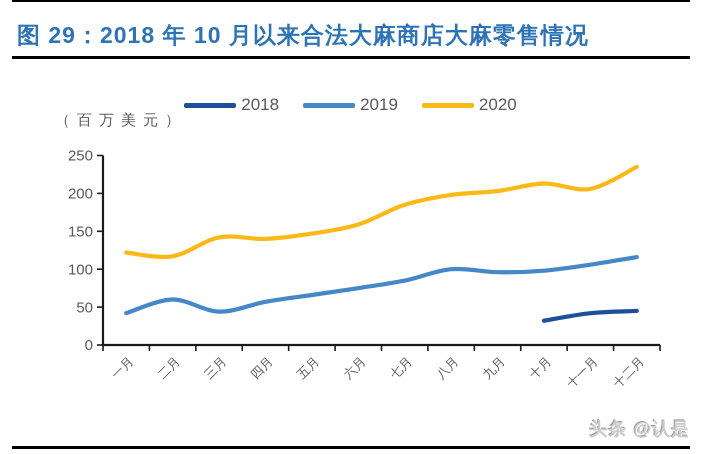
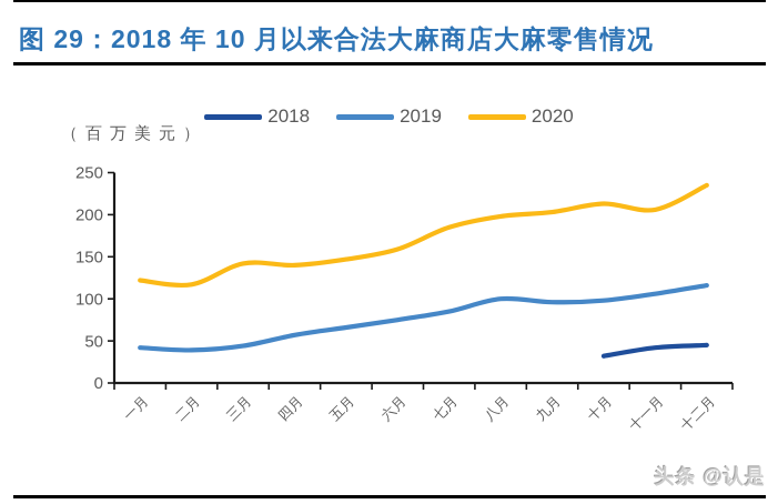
2019/二月: 60 -> 40
